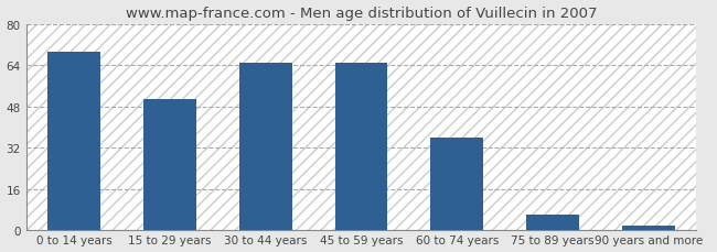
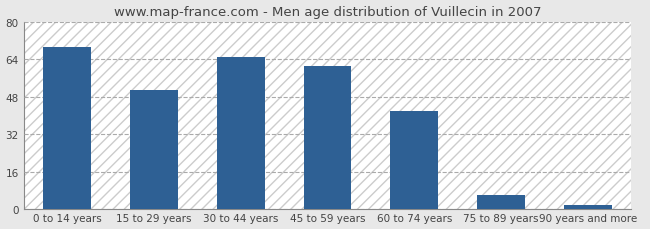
45 to 59 years: 65 -> 61
60 to 74 years: 36 -> 42
